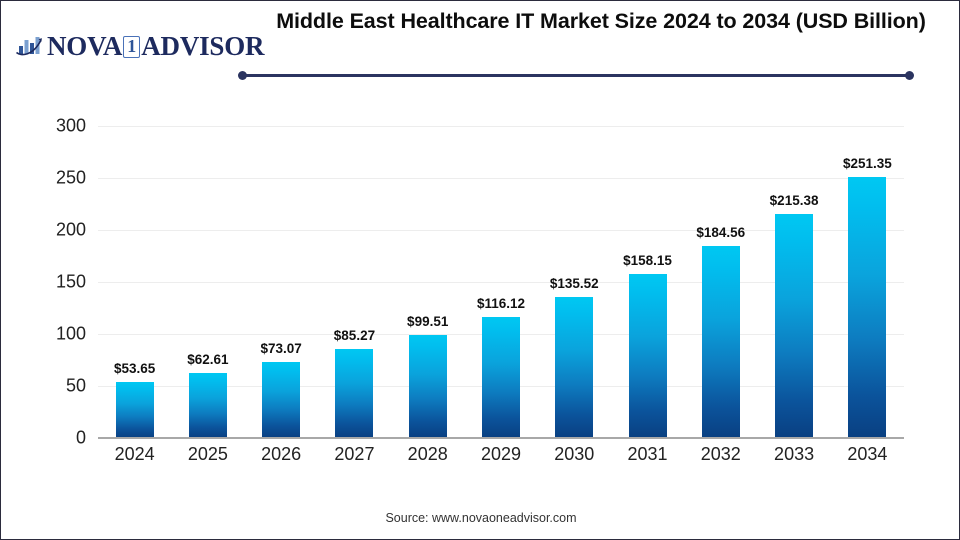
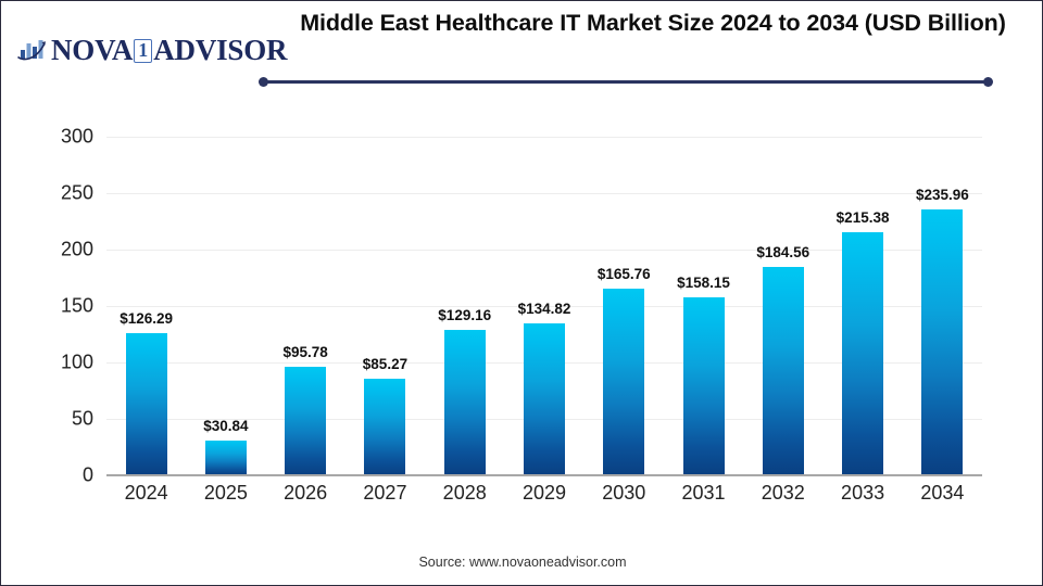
2024: $53.65 -> $126.29
2025: $62.61 -> $30.84
2026: $73.07 -> $95.78
2028: $99.51 -> $129.16
2029: $116.12 -> $134.82
2030: $135.52 -> $165.76
2034: $251.35 -> $235.96
